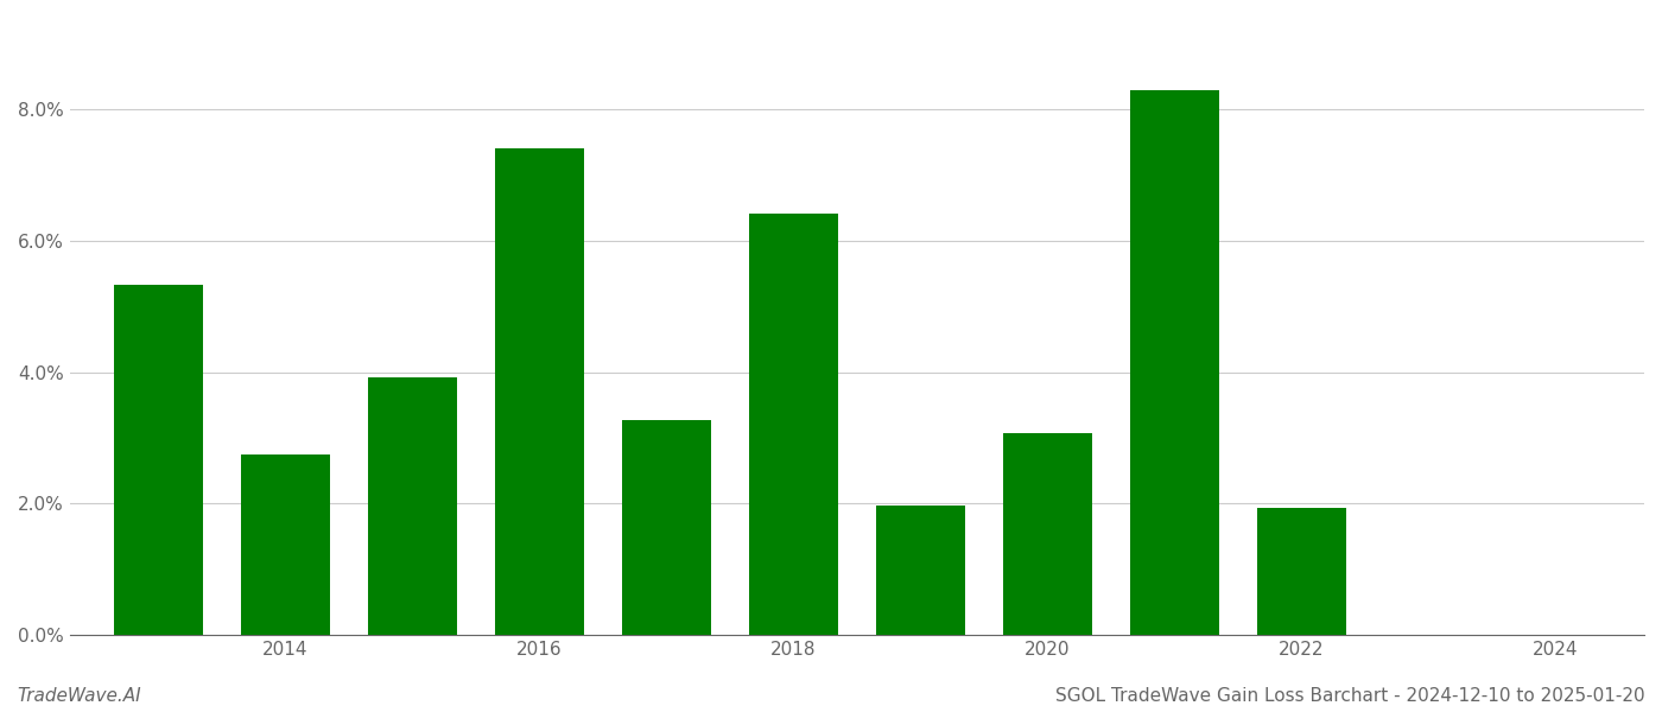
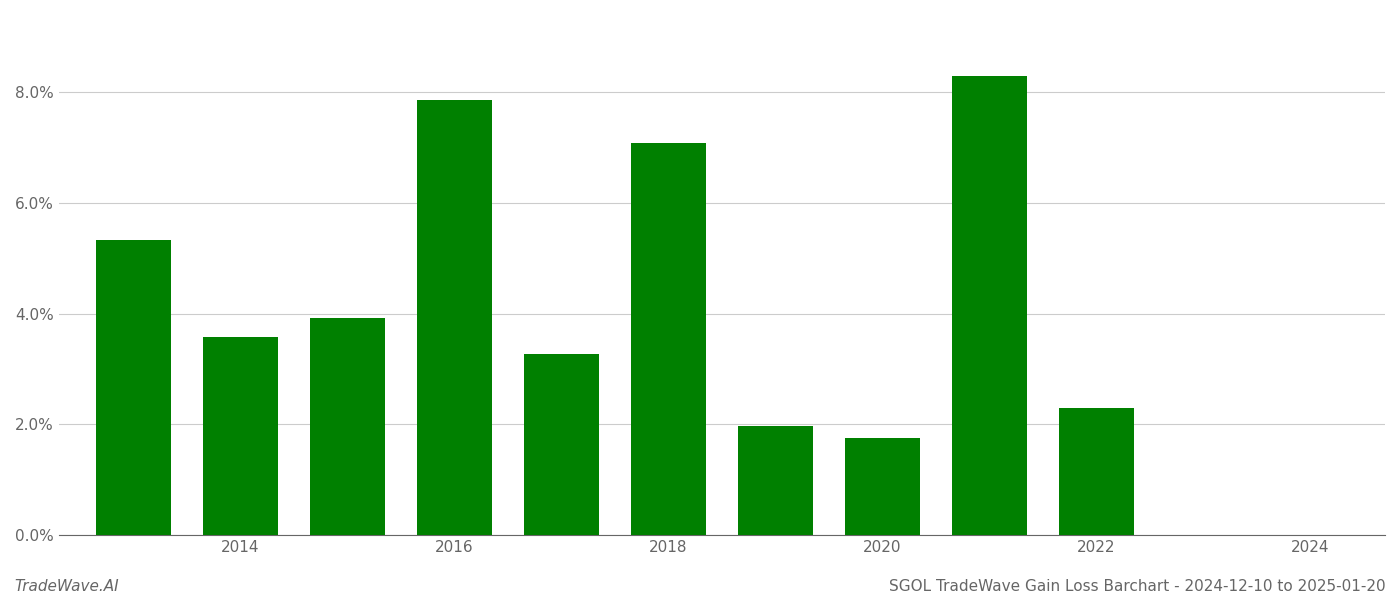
2014: 2.75% -> 3.58%
2016: 7.42% -> 7.86%
2018: 6.42% -> 7.08%
2020: 3.08% -> 1.76%
2022: 1.93% -> 2.30%
